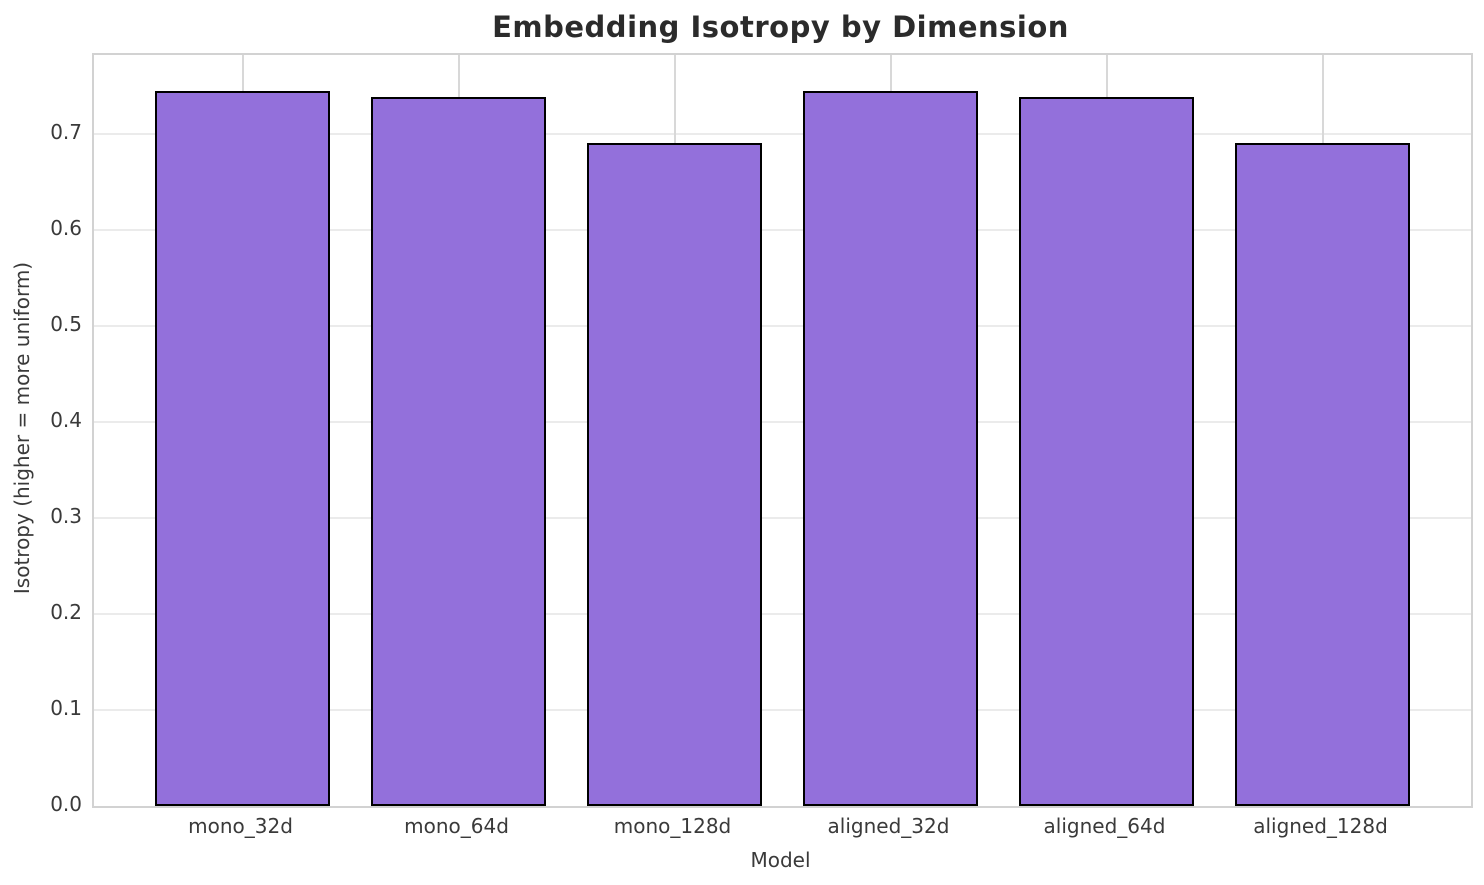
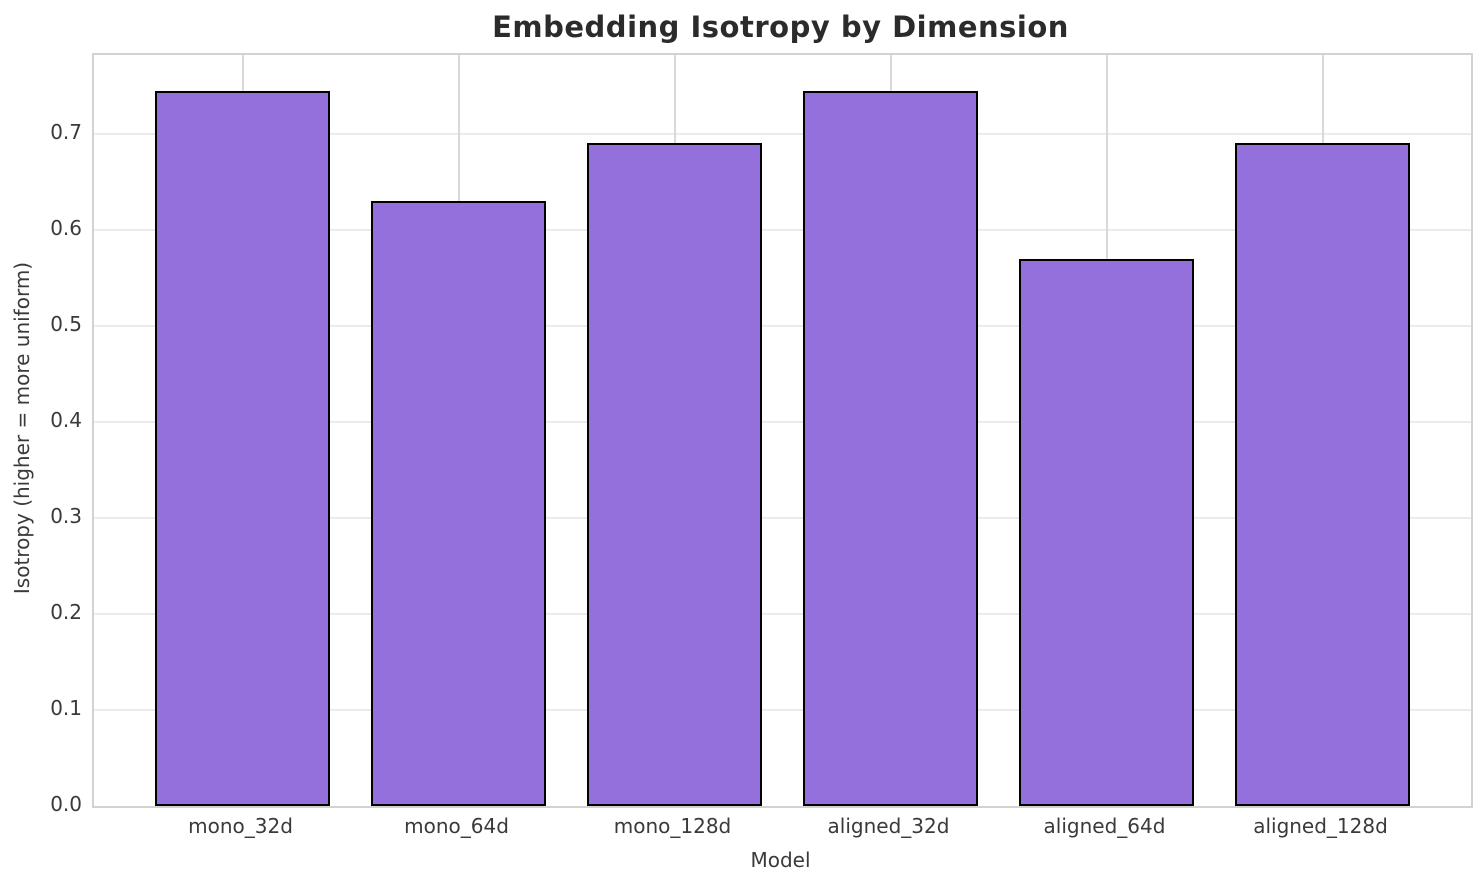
mono_64d: 0.74 -> 0.63
aligned_64d: 0.74 -> 0.57
